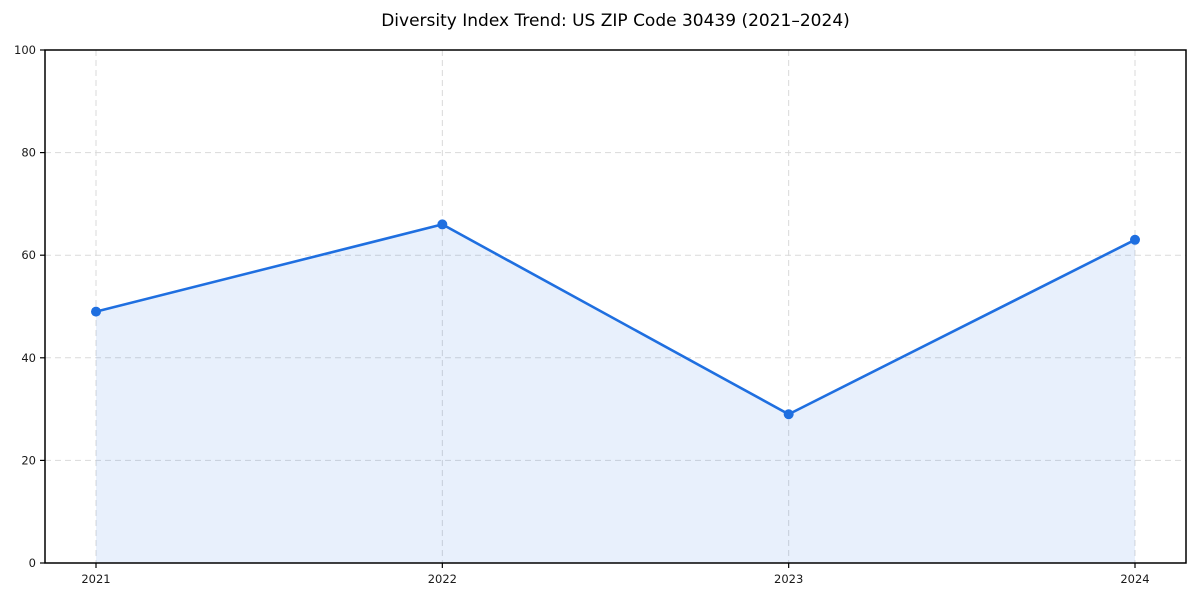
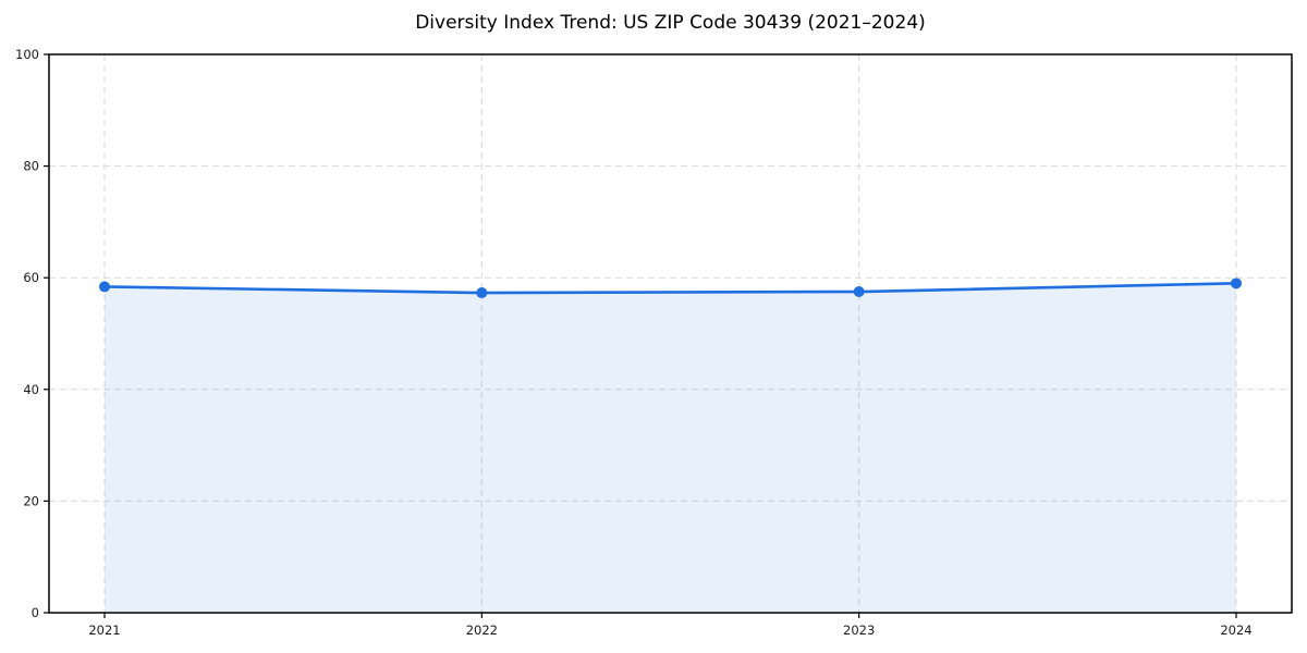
2021: 49 -> 58
2022: 66 -> 57
2023: 29 -> 58
2024: 63 -> 59
